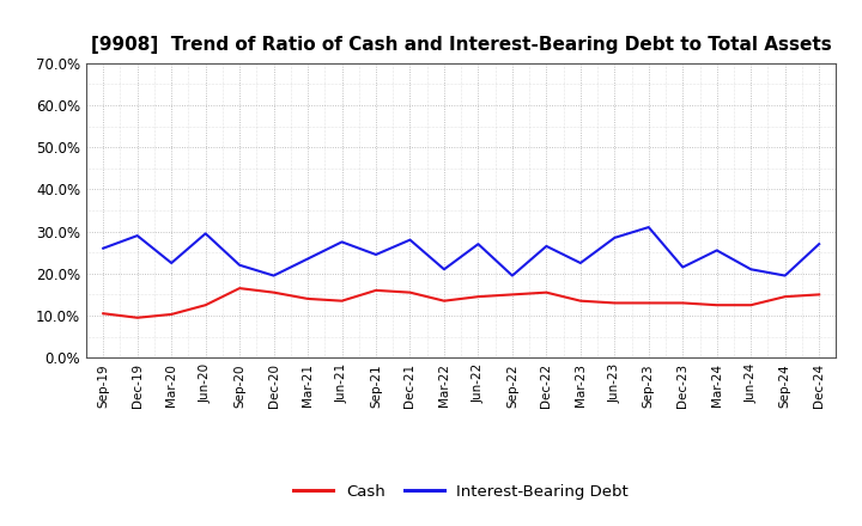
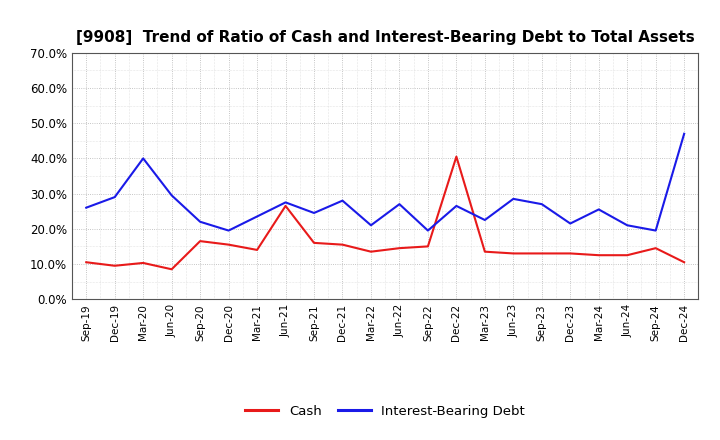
Interest-Bearing Debt/Mar-20: 22.5% -> 40.0%
Cash/Jun-20: 12.5% -> 8.5%
Cash/Jun-21: 13.5% -> 26.5%
Cash/Dec-22: 15.5% -> 40.5%
Interest-Bearing Debt/Sep-23: 31.0% -> 27.0%
Cash/Dec-24: 15.0% -> 10.5%
Interest-Bearing Debt/Dec-24: 27.0% -> 47.0%
